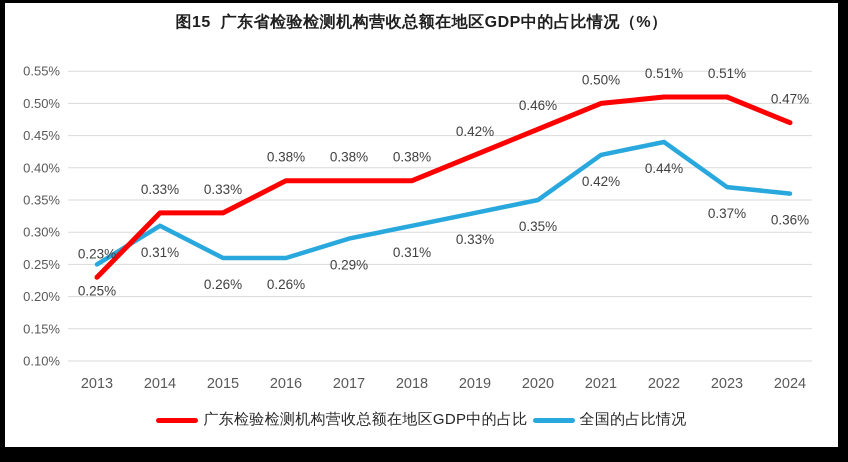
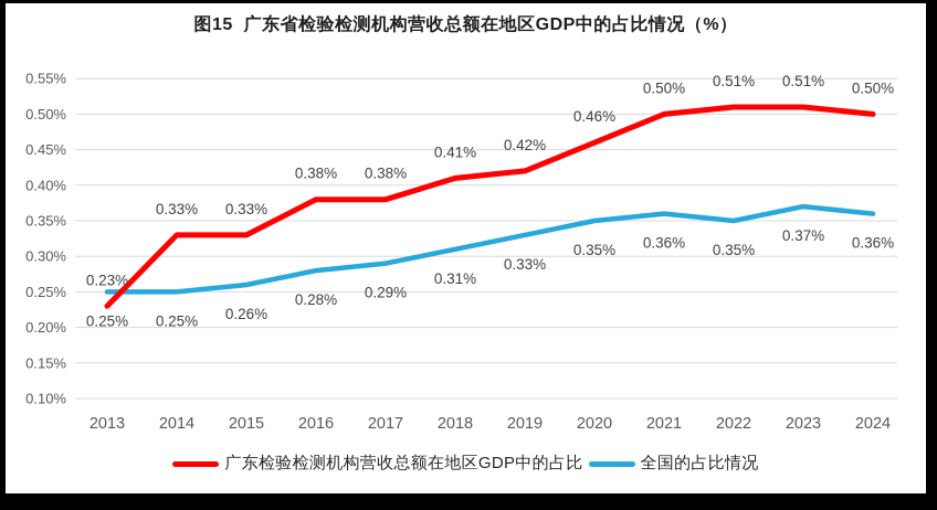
全国的占比情况/2014: 0.31% -> 0.25%
全国的占比情况/2016: 0.26% -> 0.28%
广东检验检测机构营收总额在地区GDP中的占比/2018: 0.38% -> 0.41%
全国的占比情况/2021: 0.42% -> 0.36%
全国的占比情况/2022: 0.44% -> 0.35%
广东检验检测机构营收总额在地区GDP中的占比/2024: 0.47% -> 0.50%
